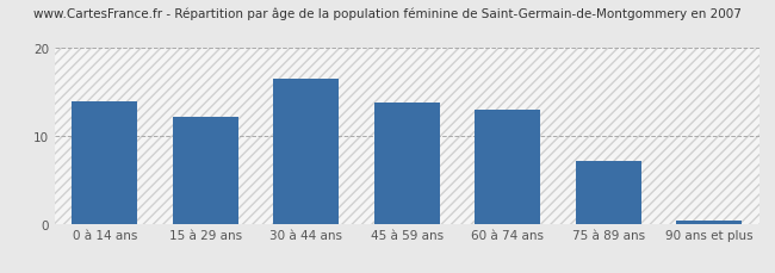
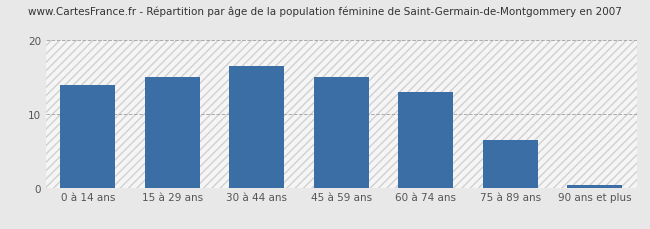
15 à 29 ans: 12.2 -> 15.0
45 à 59 ans: 13.8 -> 15.0
75 à 89 ans: 7.2 -> 6.5
